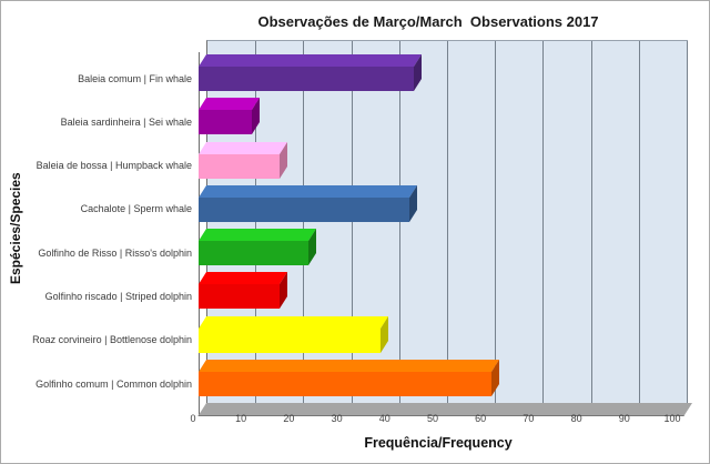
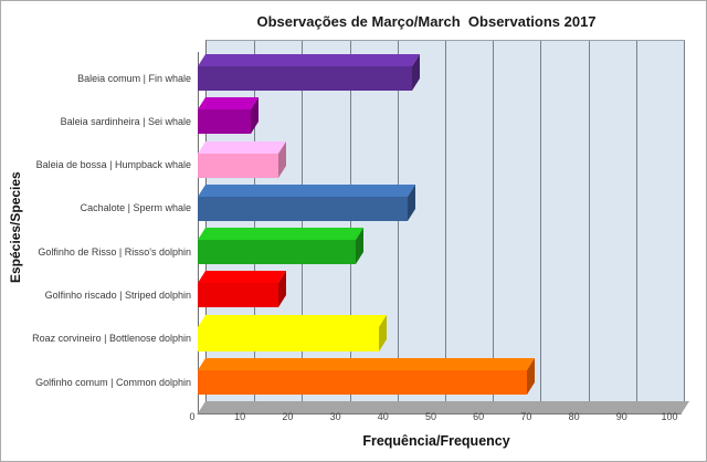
Golfinho de Risso | Risso's dolphin: 23 -> 33
Golfinho comum | Common dolphin: 61 -> 69
